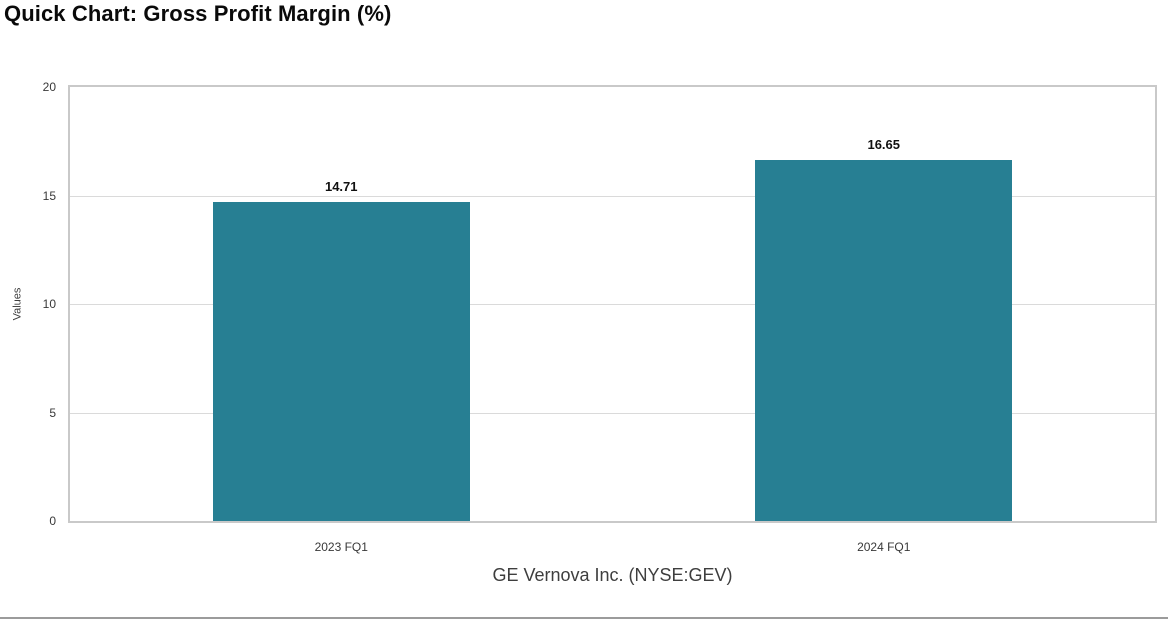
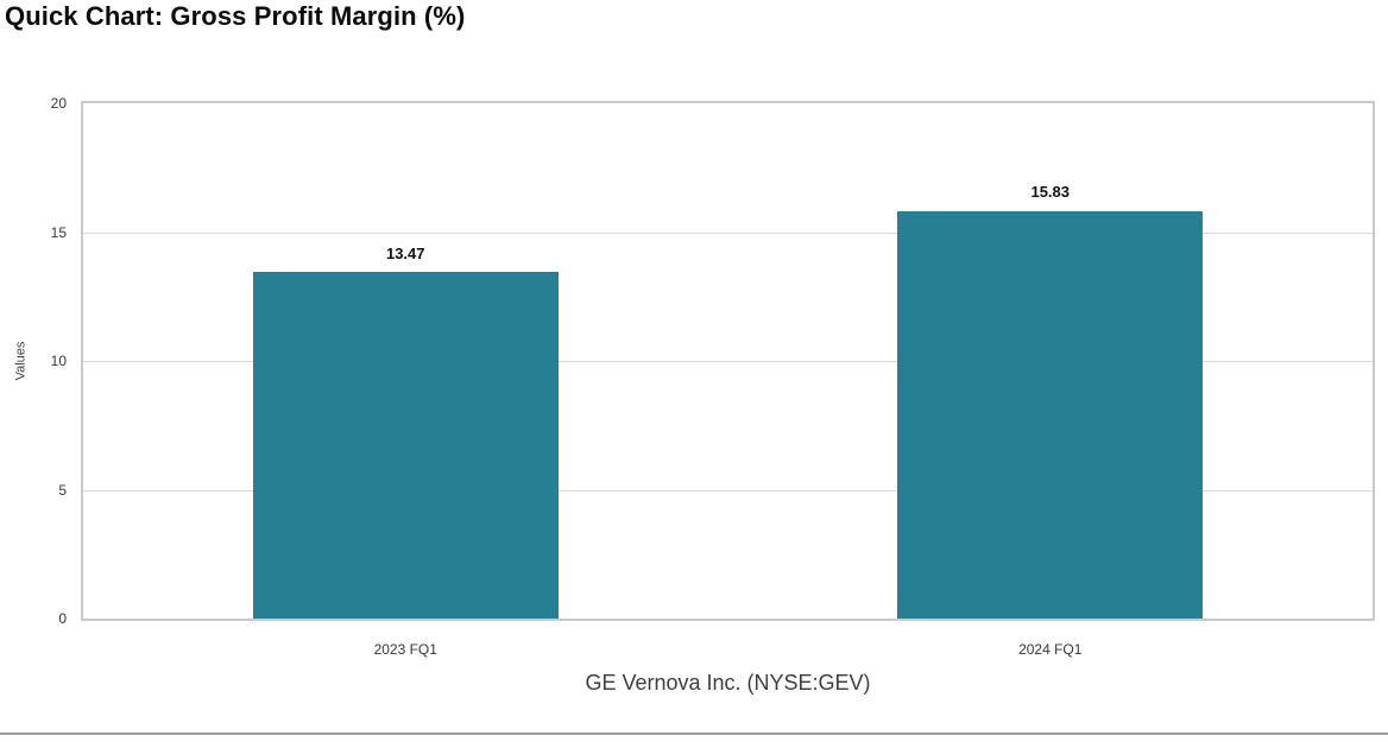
2023 FQ1: 14.71 -> 13.47
2024 FQ1: 16.65 -> 15.83
